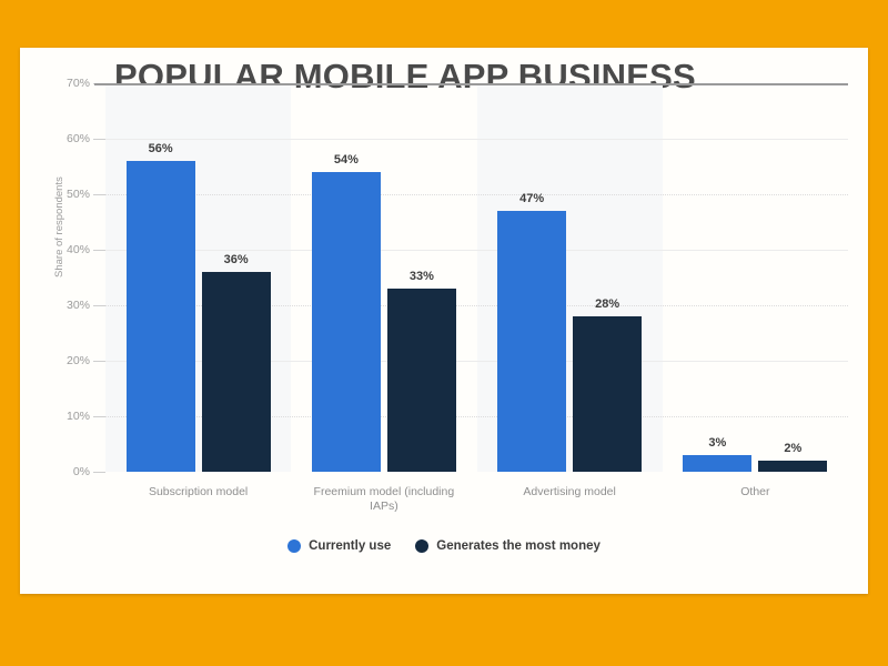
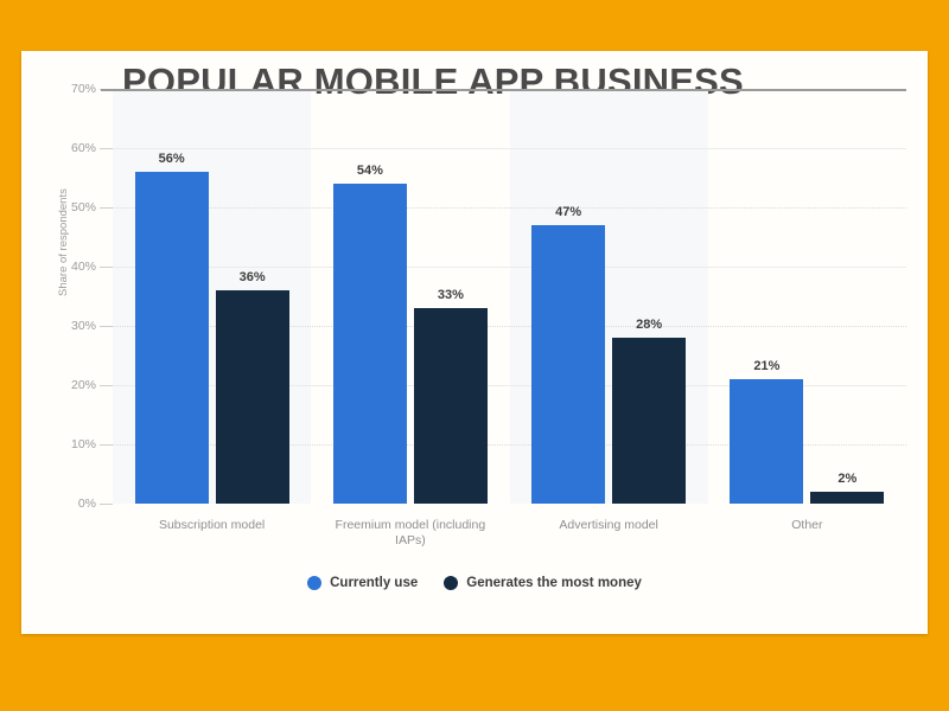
Currently use/Other: 3% -> 21%
